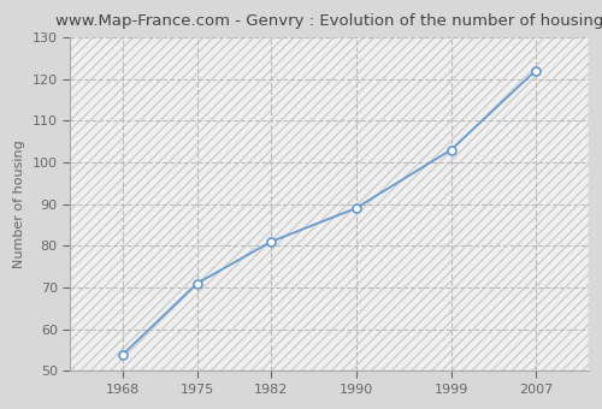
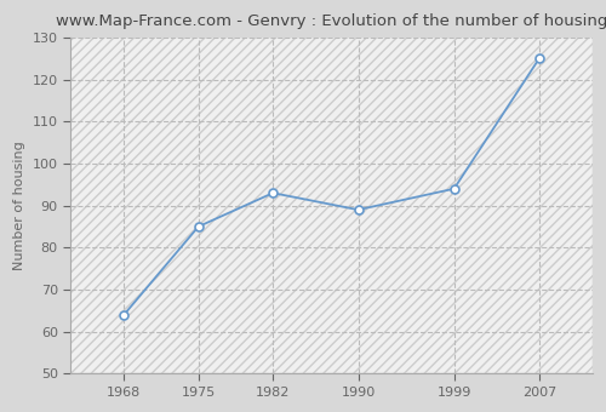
1968: 54 -> 64
1975: 71 -> 85
1982: 81 -> 93
1999: 103 -> 94
2007: 122 -> 125
